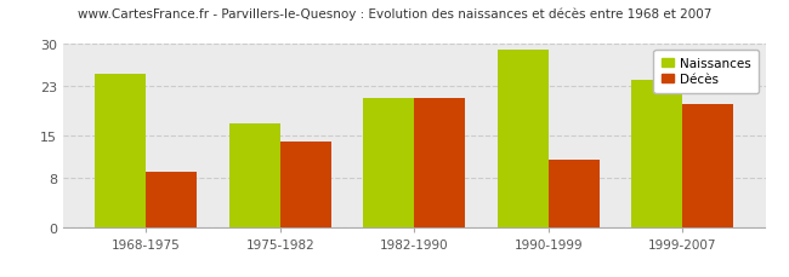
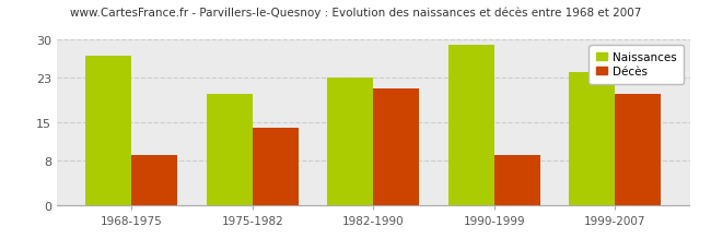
Naissances/1968-1975: 25 -> 27
Naissances/1975-1982: 17 -> 20
Naissances/1982-1990: 21 -> 23
Décès/1990-1999: 11 -> 9
